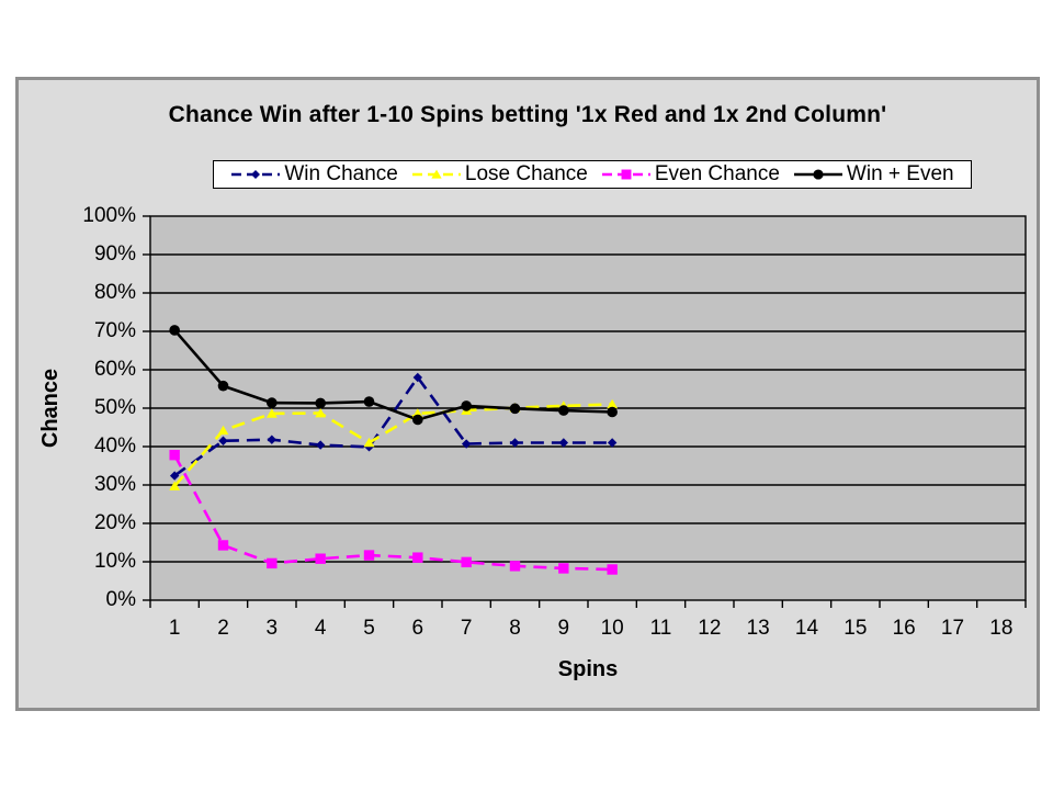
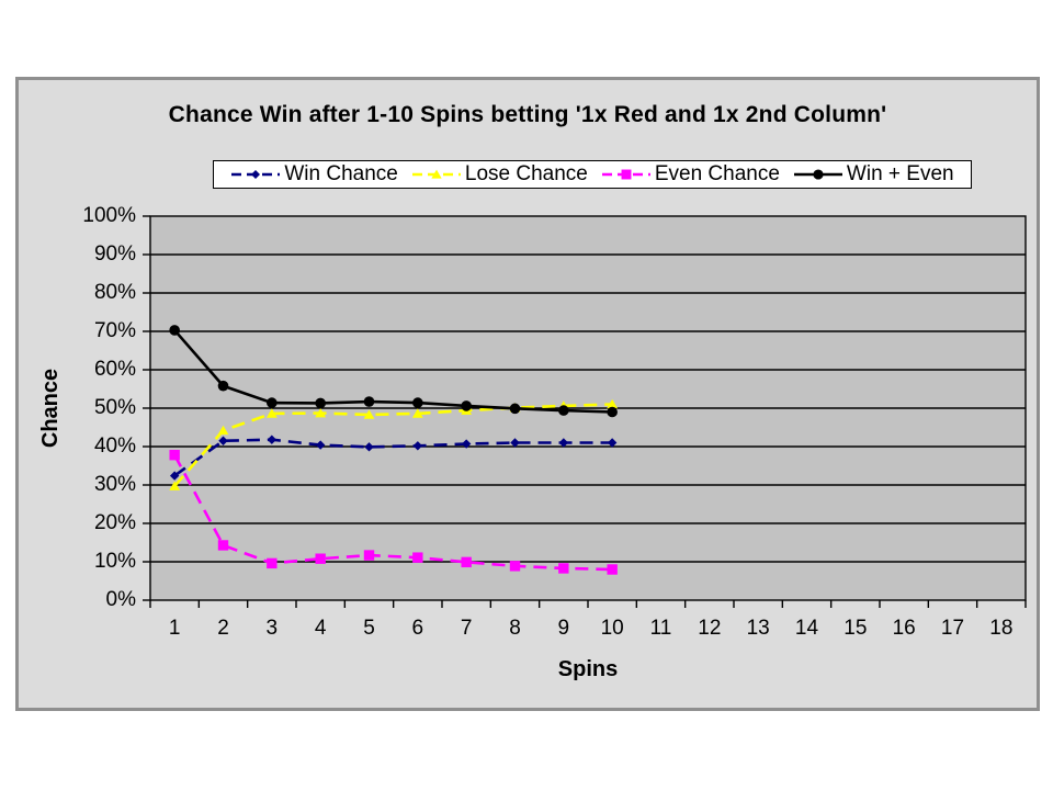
Lose Chance/5: 41% -> 48%
Win Chance/6: 58% -> 40%
Win + Even/6: 47% -> 51%
